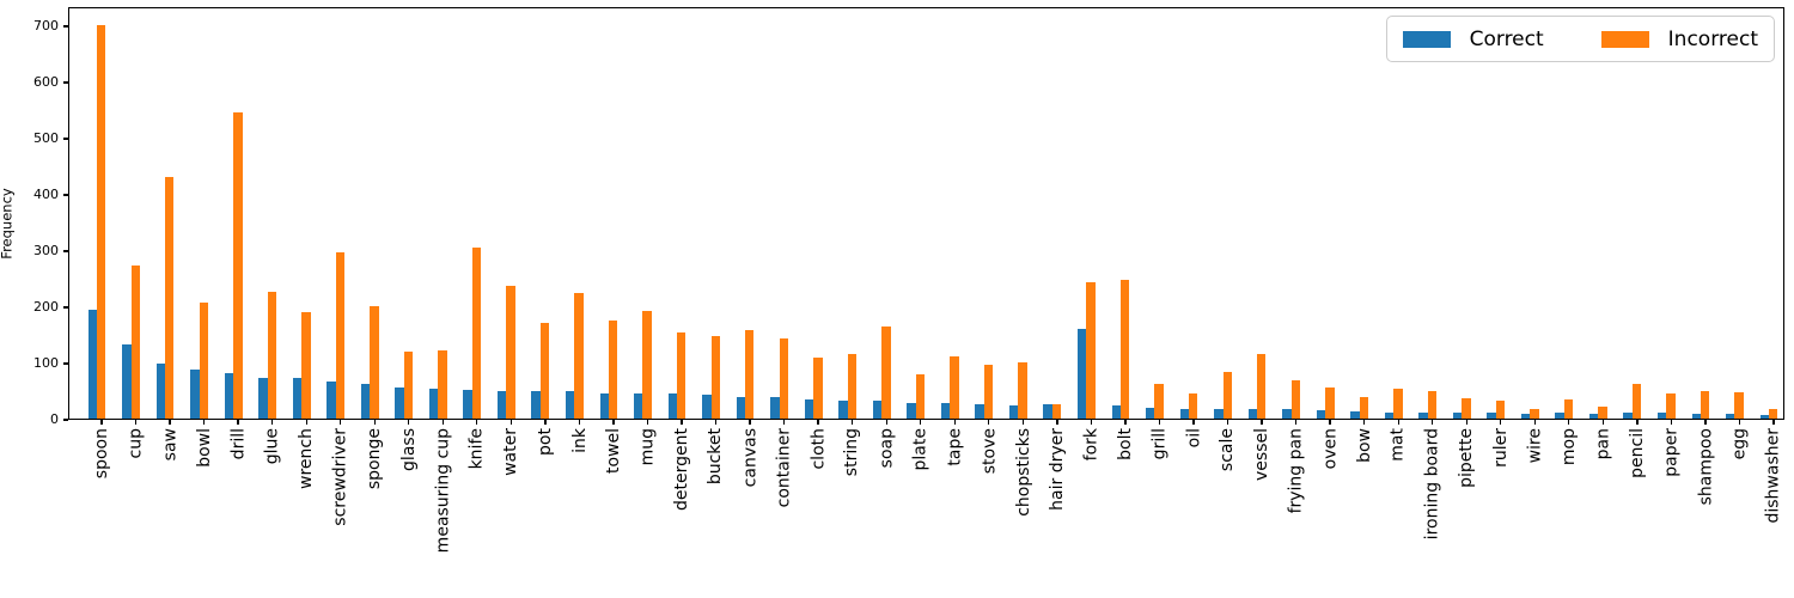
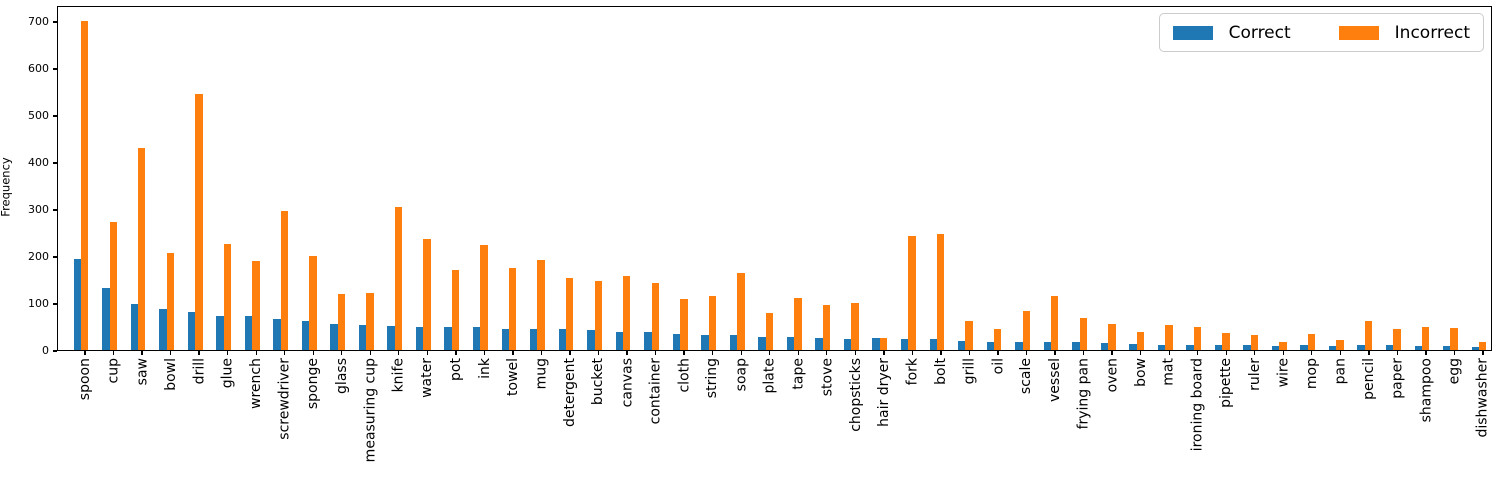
Correct/fork: 160 -> 20
